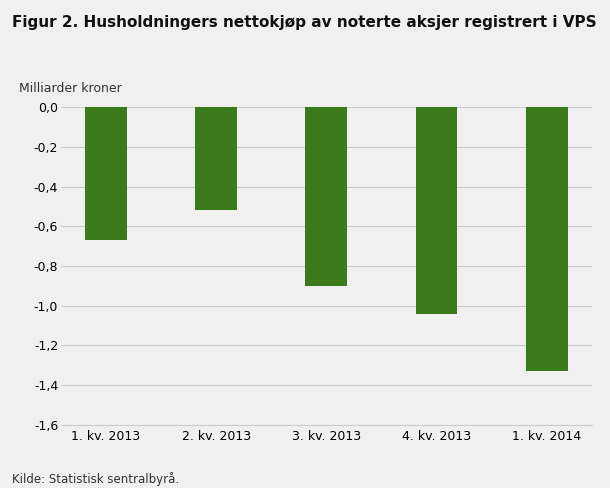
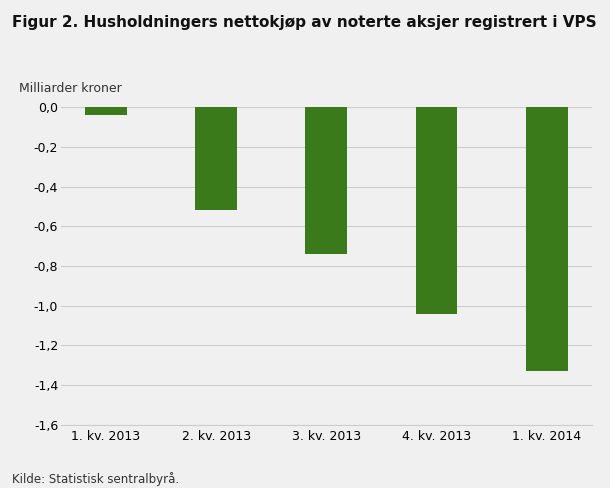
1. kv. 2013: -0,67 -> -0,04
3. kv. 2013: -0,90 -> -0,74
